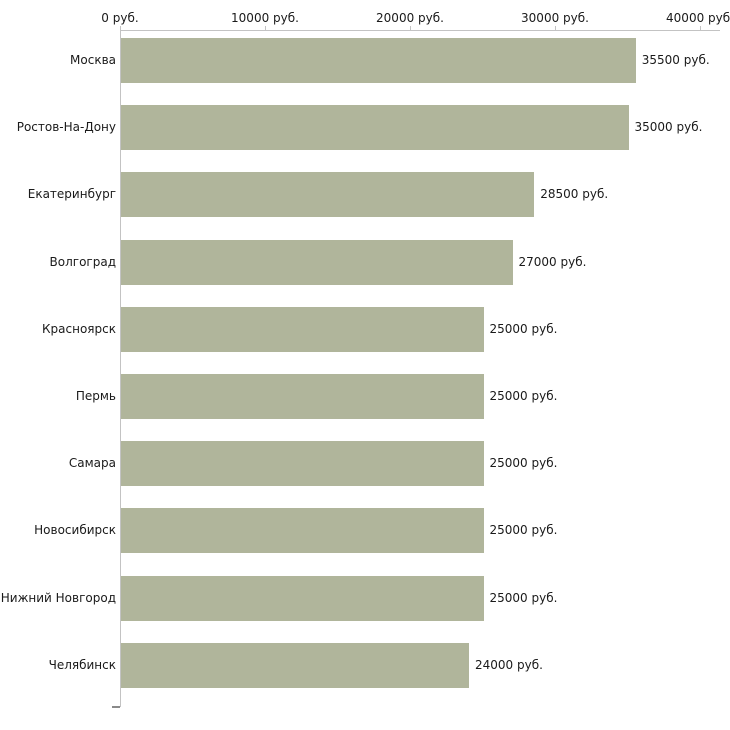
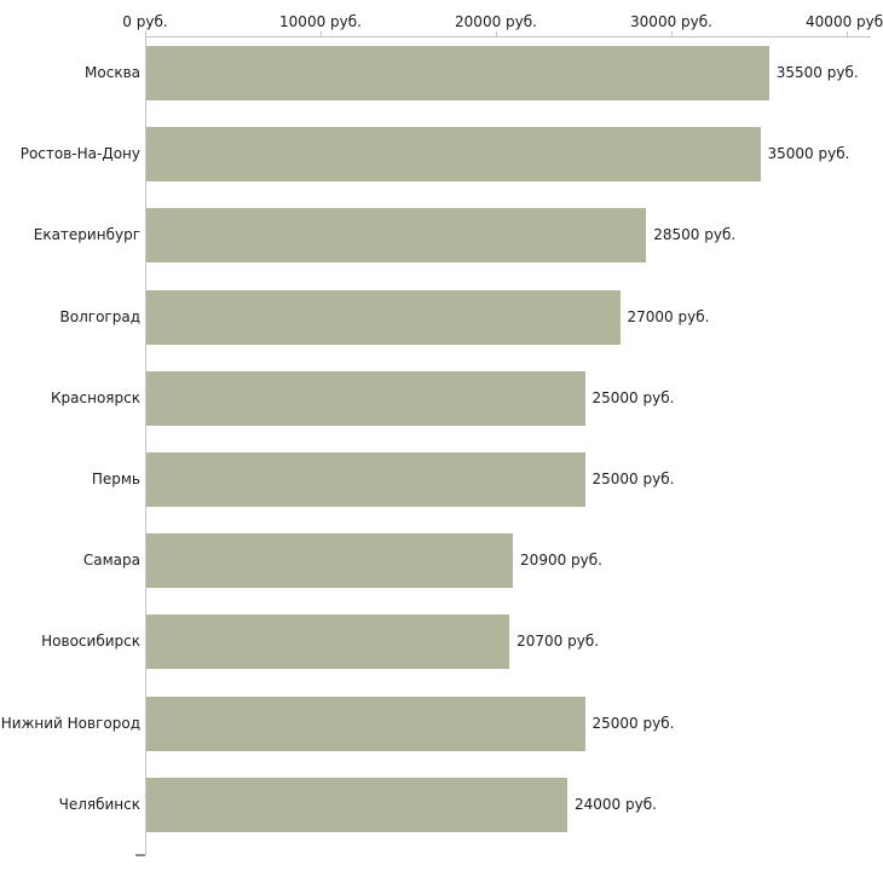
Самара: 25000 -> 20900
Новосибирск: 25000 -> 20700
